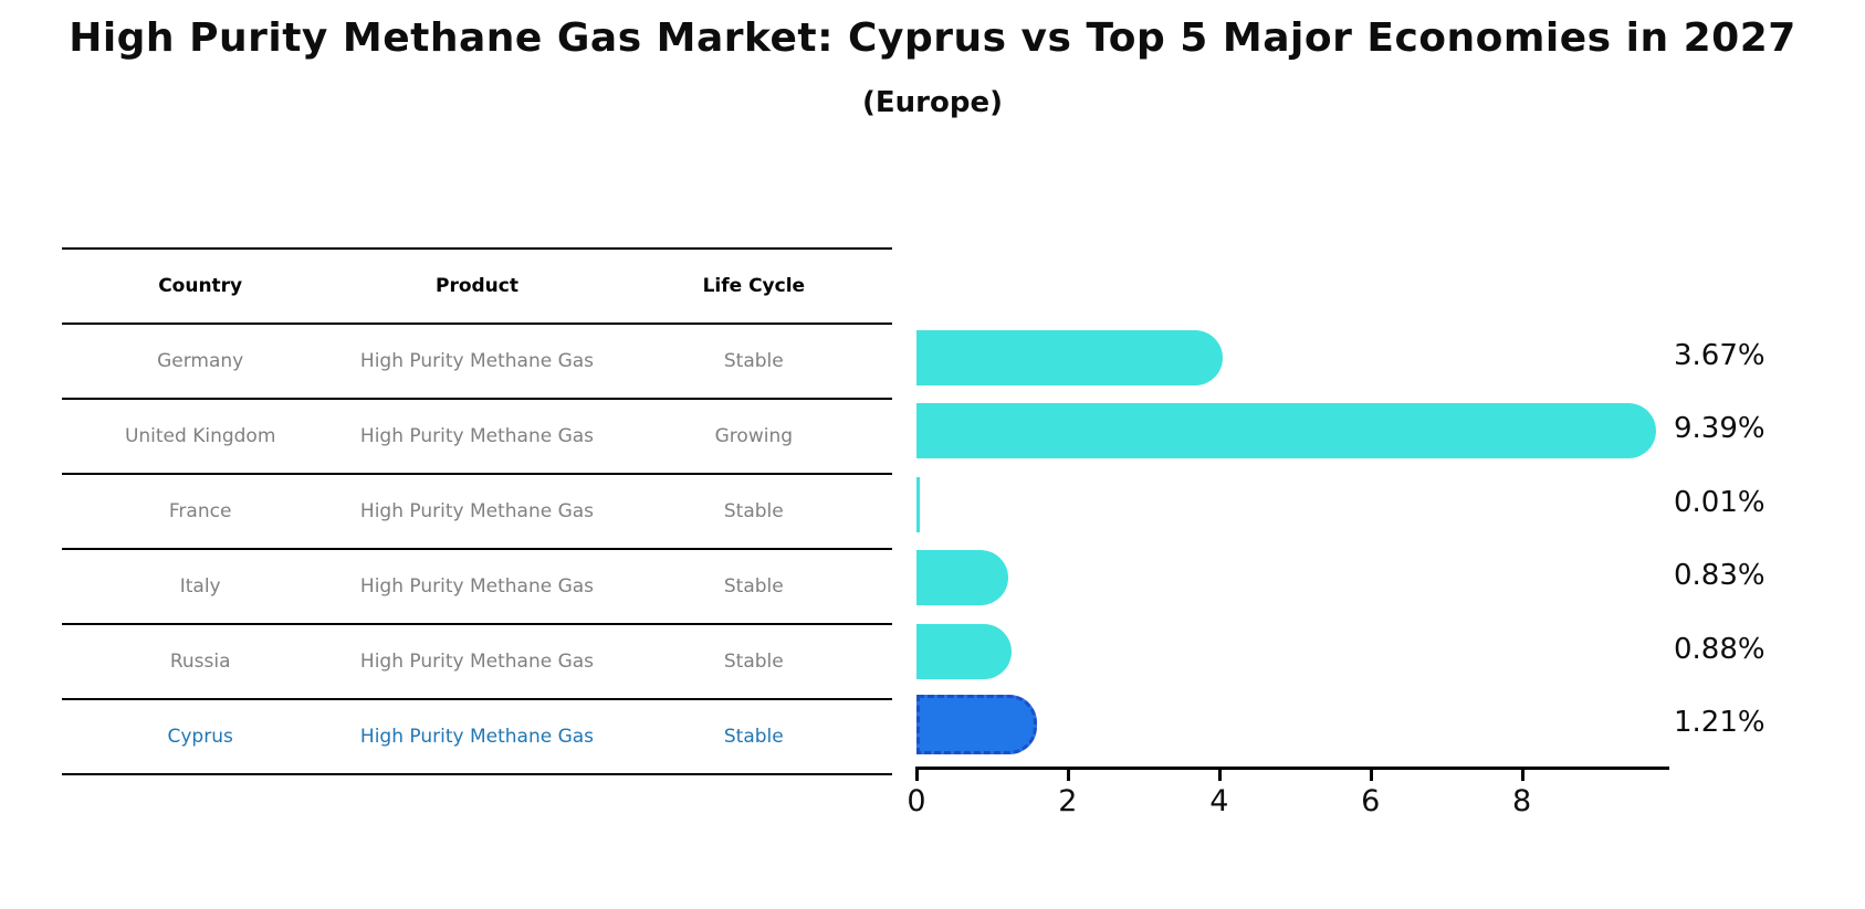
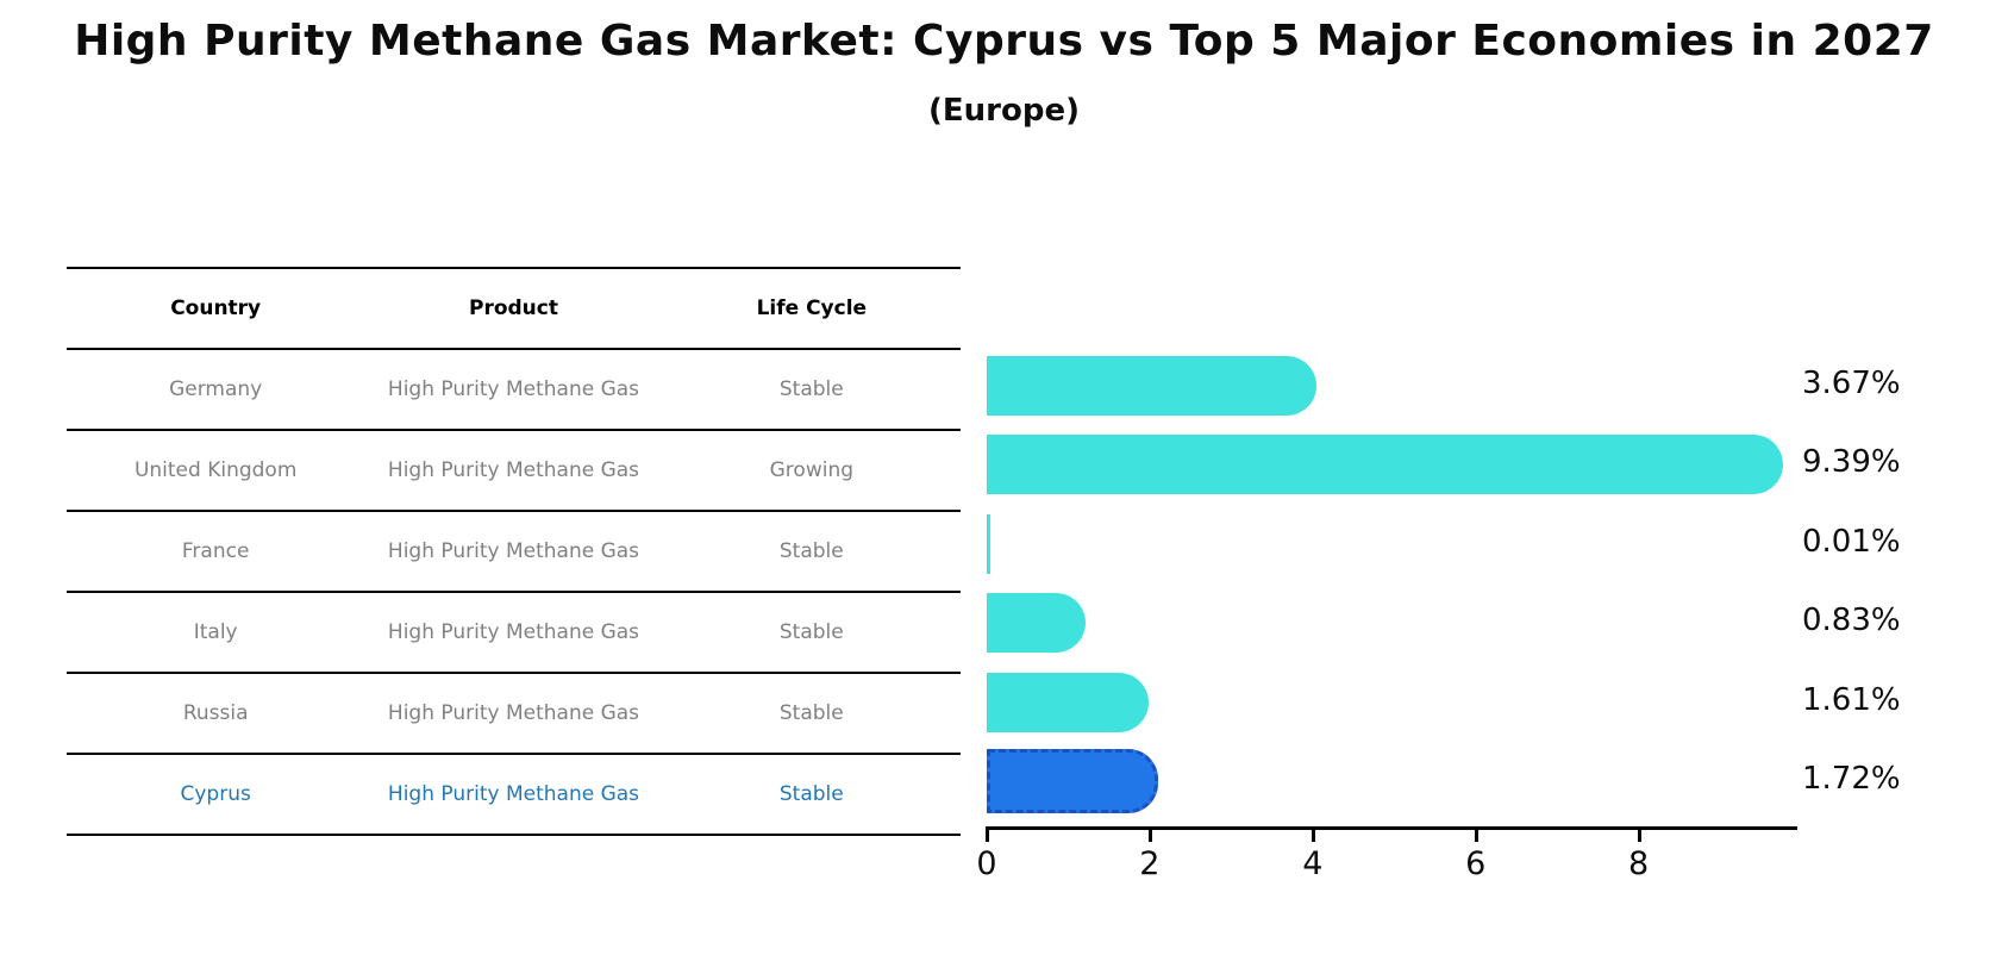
Russia: 0.88% -> 1.61%
Cyprus: 1.21% -> 1.72%
